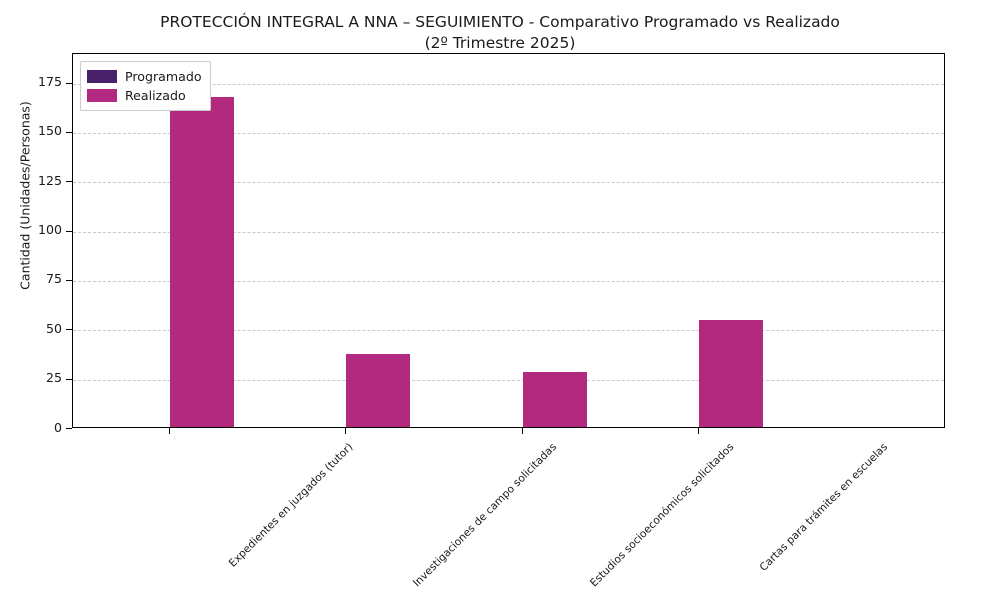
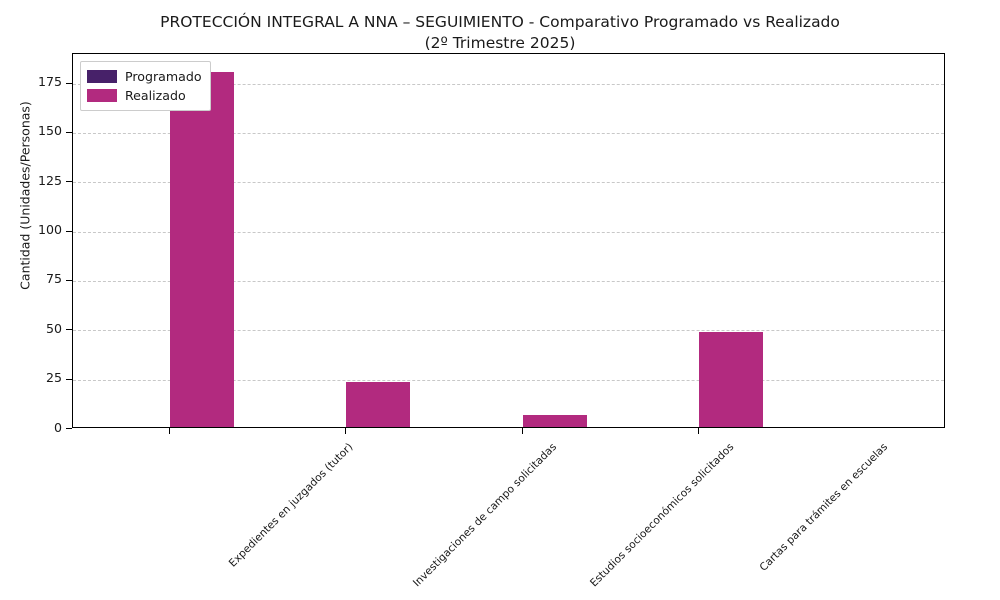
Realizado/Expedientes en juzgados (tutor): 167 -> 180
Realizado/Investigaciones de campo solicitadas: 37 -> 23
Realizado/Estudios socioeconómicos solicitados: 28 -> 6
Realizado/Cartas para trámites en escuelas: 54 -> 48
